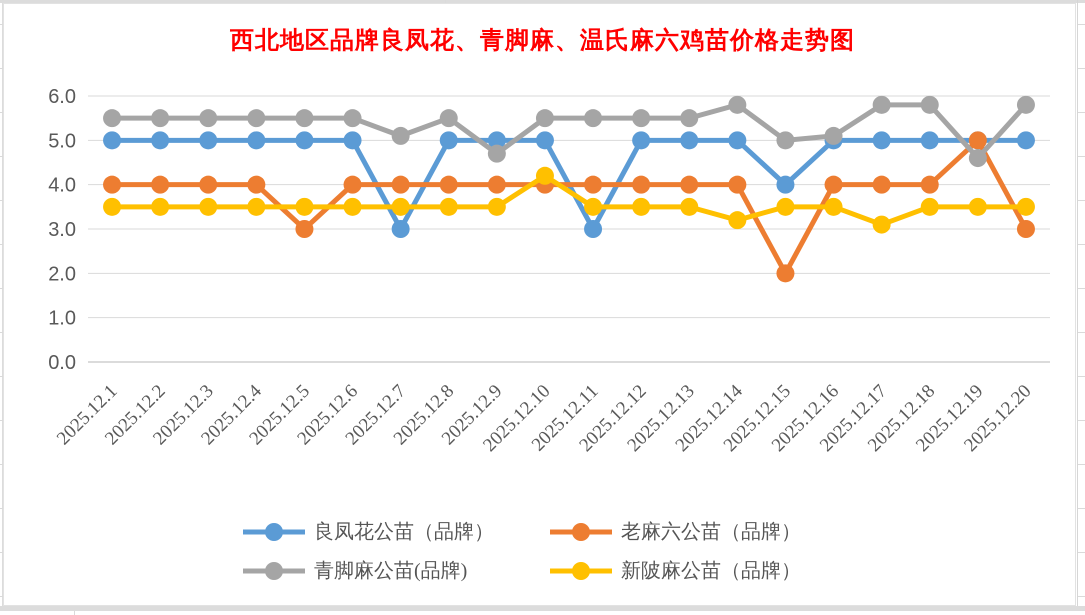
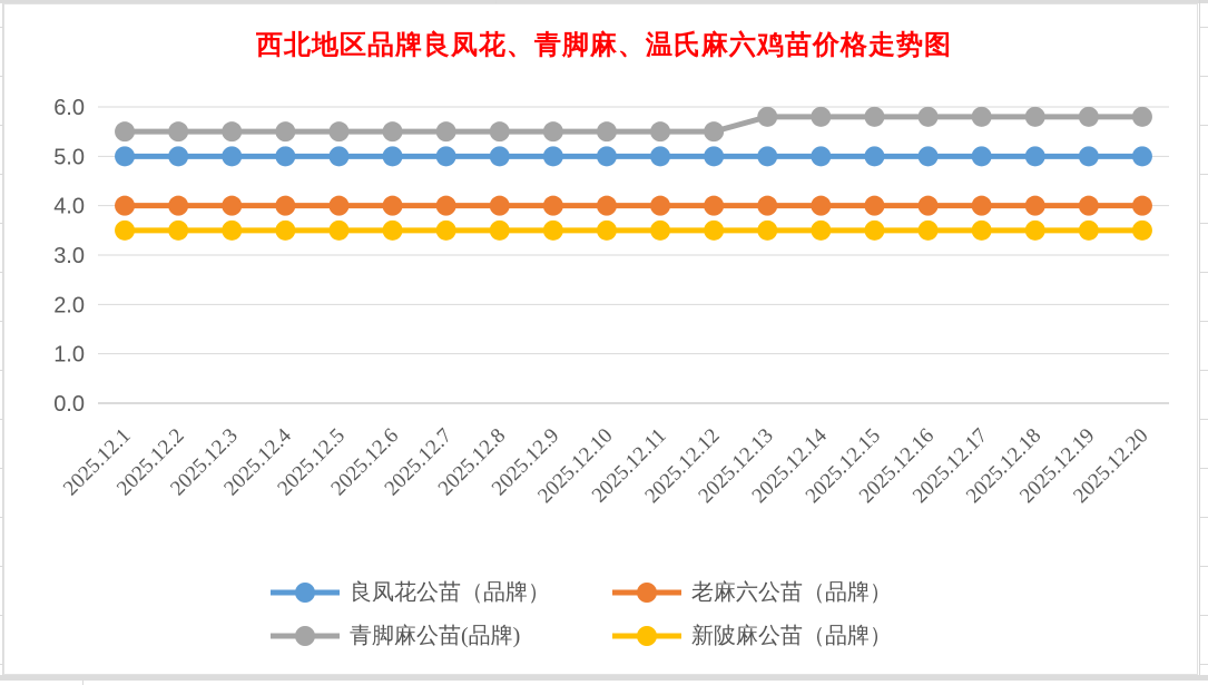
老麻六公苗（品牌）/2025.12.5: 3 -> 4
良凤花公苗（品牌）/2025.12.7: 3 -> 5
青脚麻公苗(品牌)/2025.12.7: 5.1 -> 5.5
青脚麻公苗(品牌)/2025.12.9: 4.7 -> 5.5
新陂麻公苗（品牌）/2025.12.10: 4.2 -> 3.5
良凤花公苗（品牌）/2025.12.11: 3 -> 5
青脚麻公苗(品牌)/2025.12.13: 5.5 -> 5.8
新陂麻公苗（品牌）/2025.12.14: 3.2 -> 3.5
良凤花公苗（品牌）/2025.12.15: 4 -> 5
老麻六公苗（品牌）/2025.12.15: 2 -> 4
青脚麻公苗(品牌)/2025.12.15: 5.0 -> 5.8
青脚麻公苗(品牌)/2025.12.16: 5.1 -> 5.8
新陂麻公苗（品牌）/2025.12.17: 3.1 -> 3.5
老麻六公苗（品牌）/2025.12.19: 5 -> 4
青脚麻公苗(品牌)/2025.12.19: 4.6 -> 5.8
老麻六公苗（品牌）/2025.12.20: 3 -> 4
